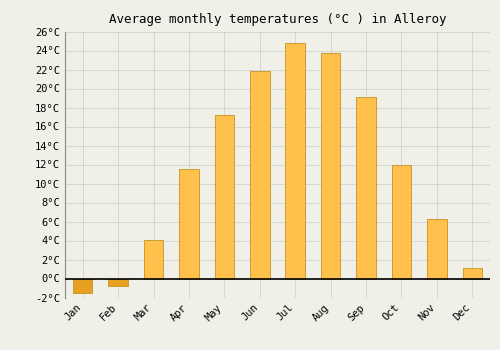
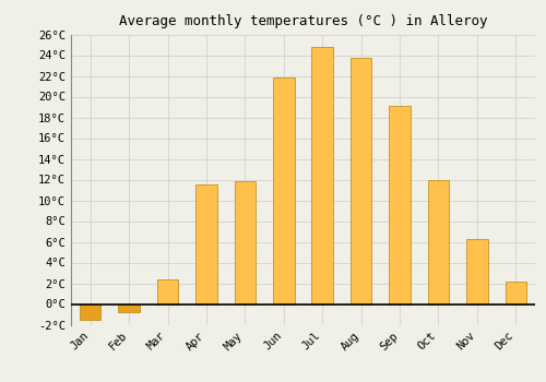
Mar: 4.1°C -> 2.4°C
May: 17.2°C -> 11.8°C
Dec: 1.1°C -> 2.2°C
